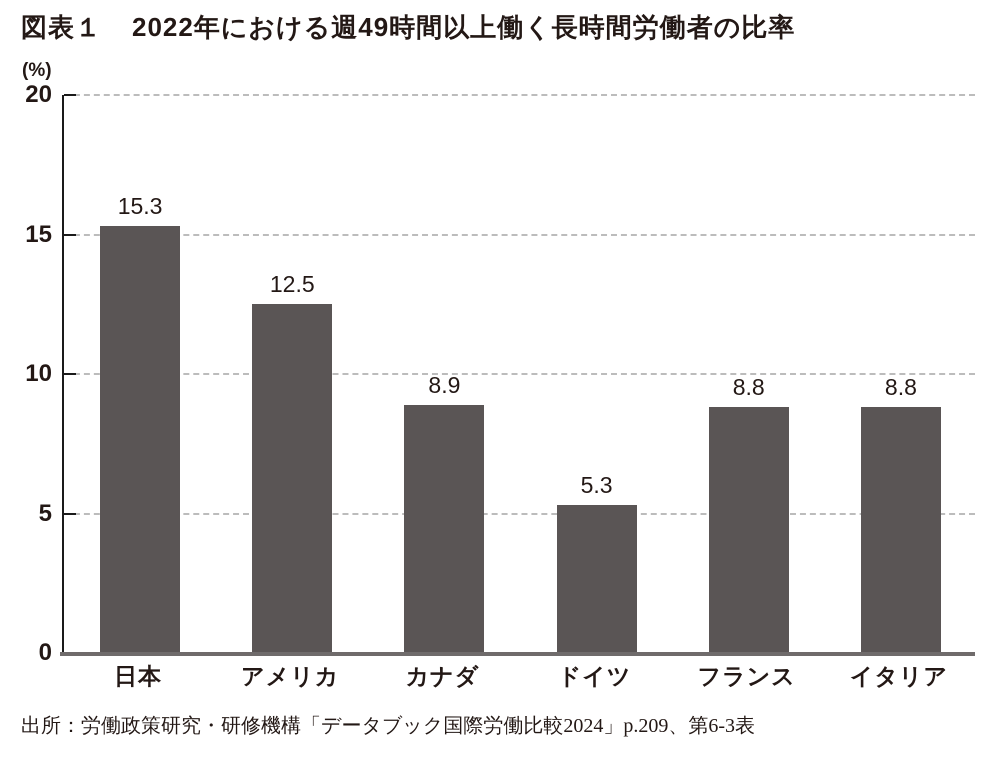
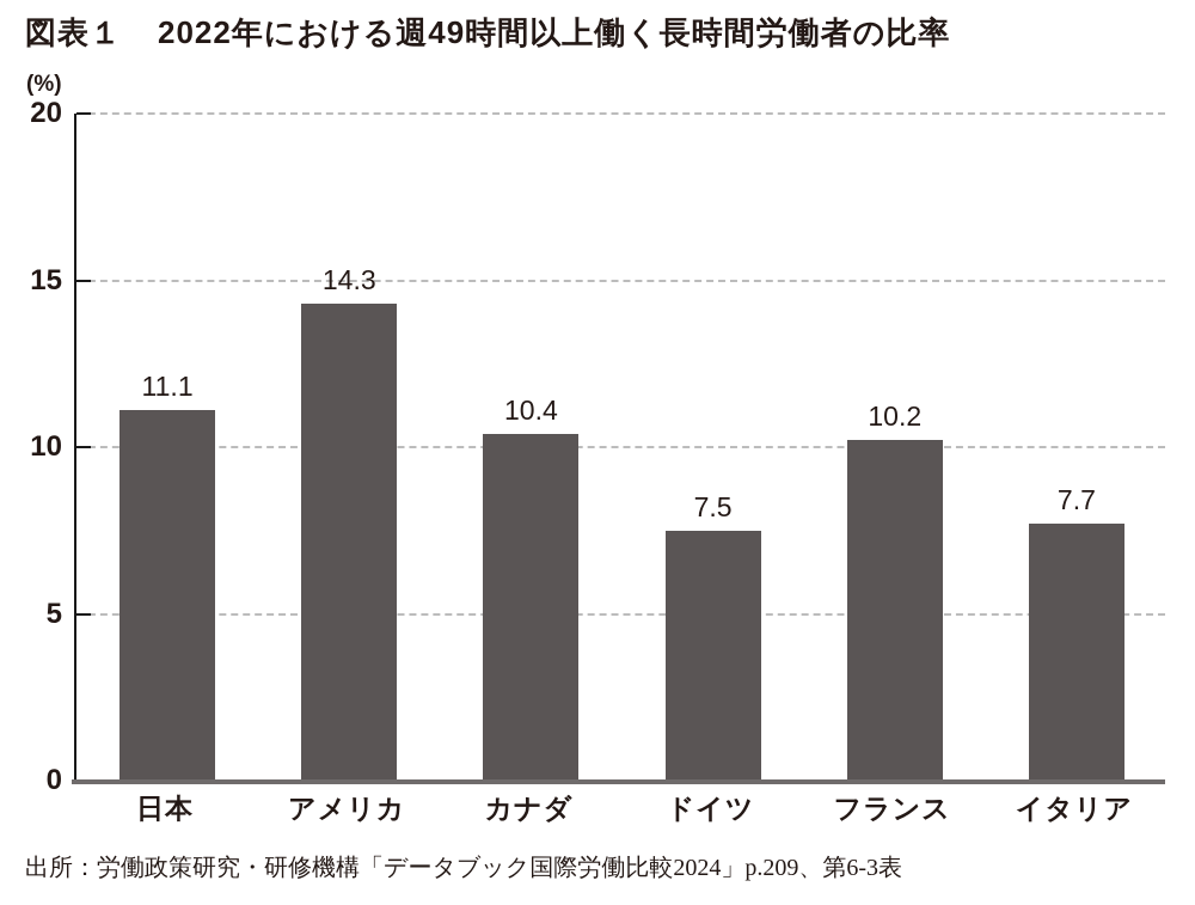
日本: 15.3 -> 11.1
アメリカ: 12.5 -> 14.3
カナダ: 8.9 -> 10.4
ドイツ: 5.3 -> 7.5
フランス: 8.8 -> 10.2
イタリア: 8.8 -> 7.7
